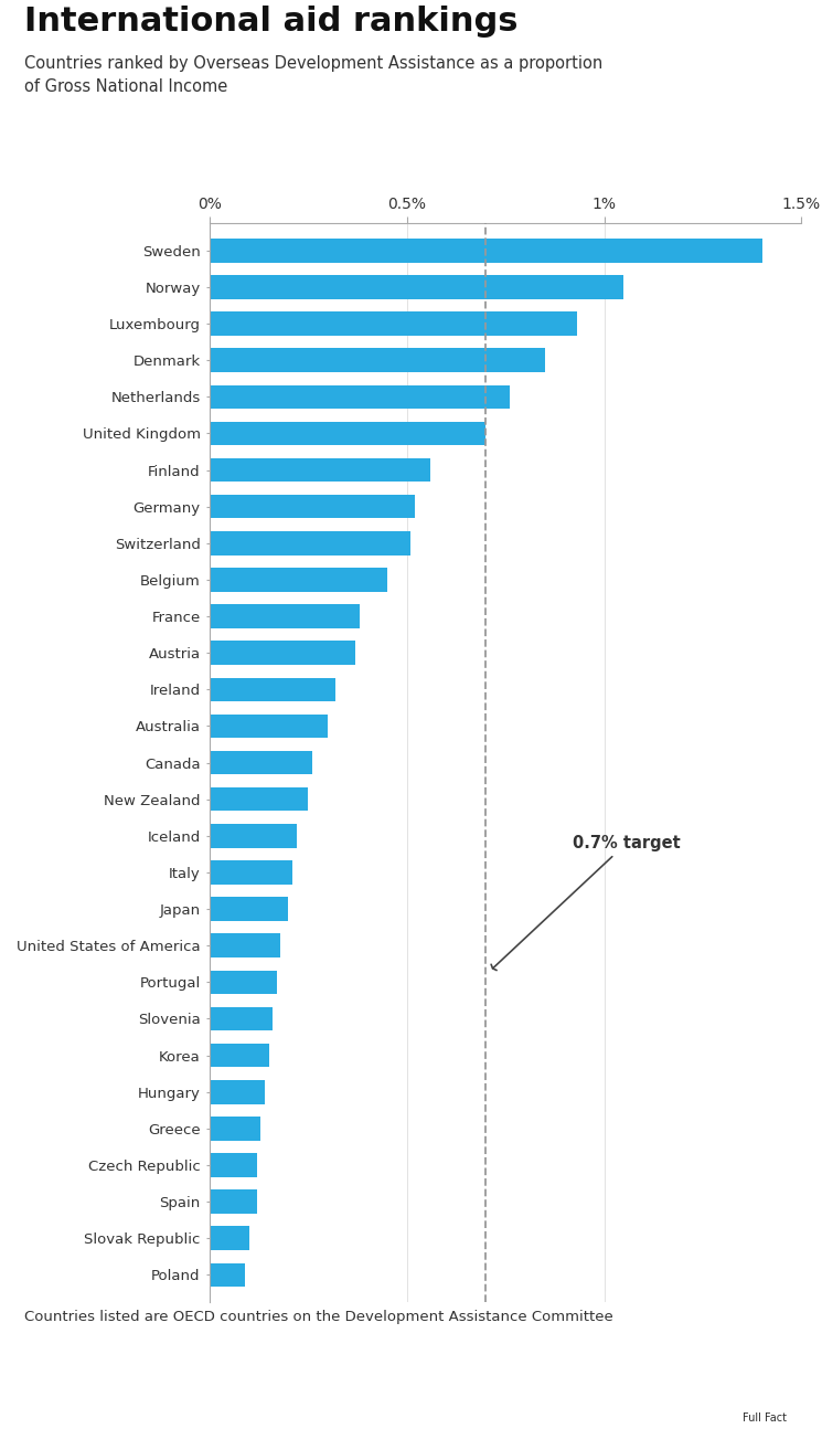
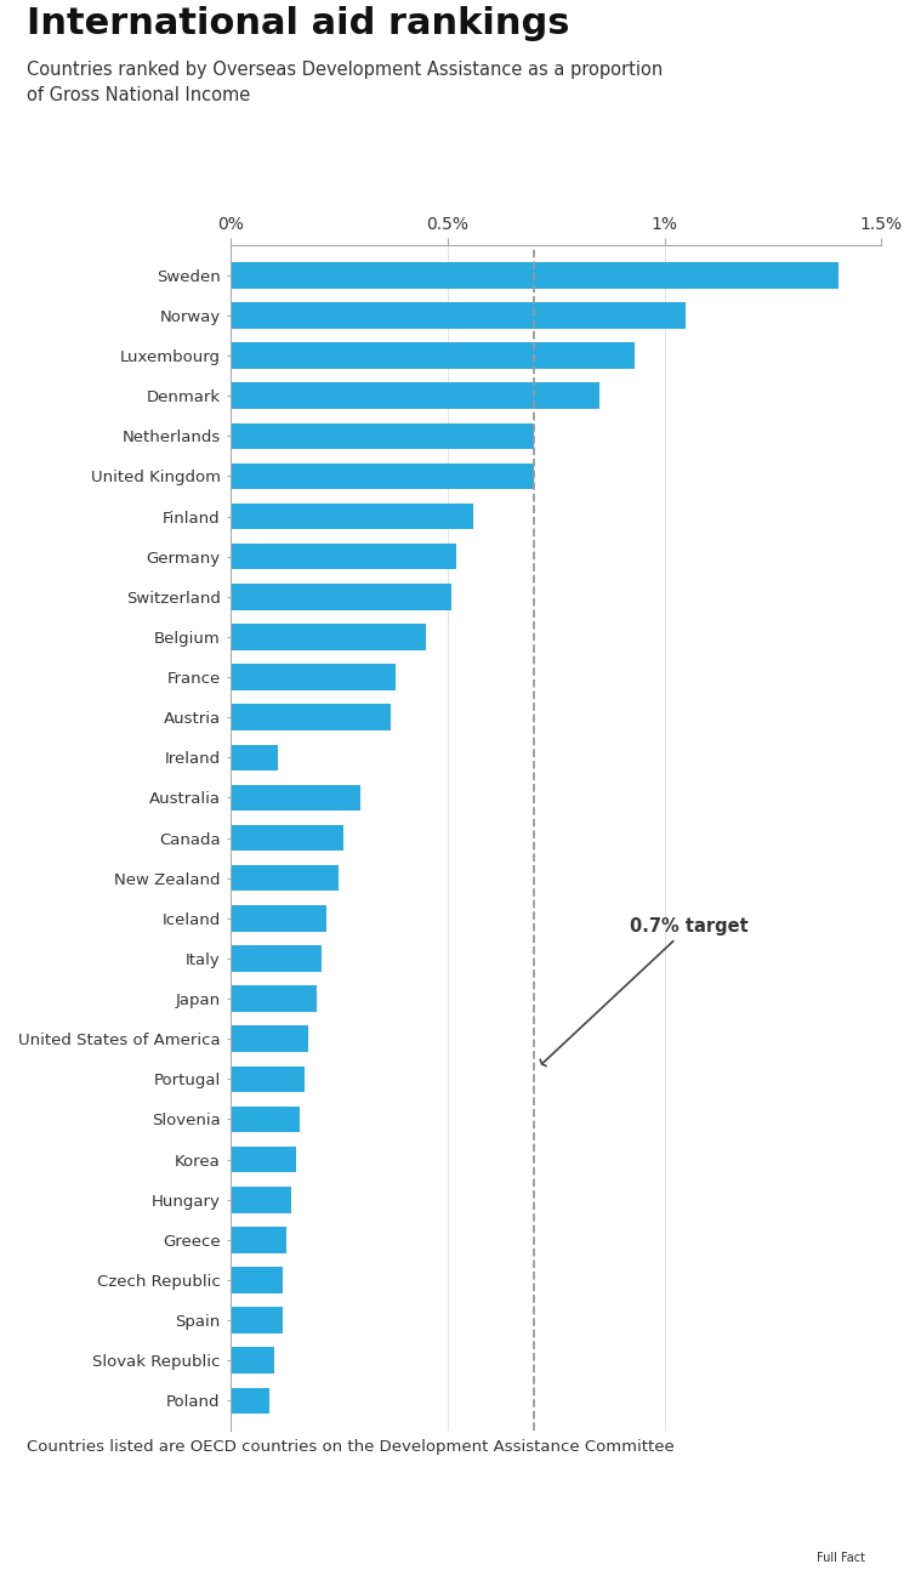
Netherlands: 0.76% -> 0.70%
Ireland: 0.32% -> 0.11%
